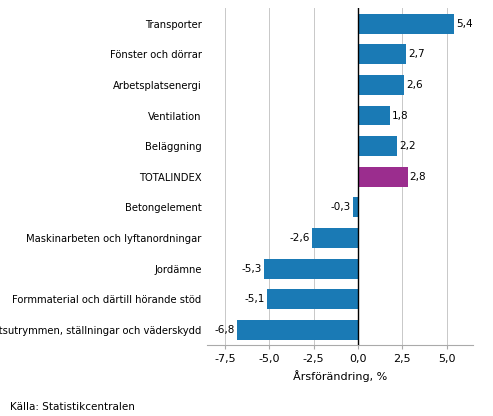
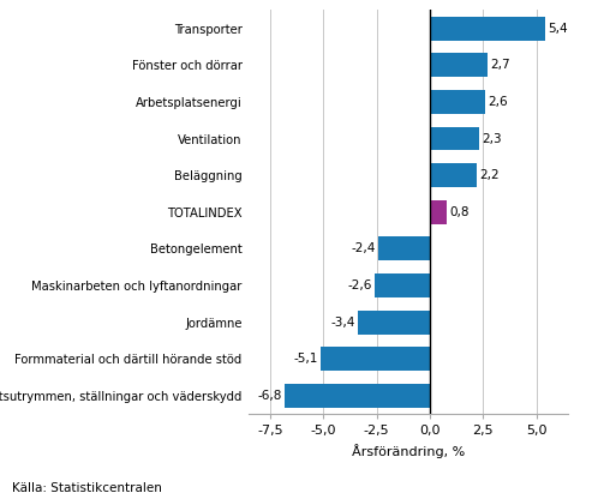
Ventilation: 1,8 -> 2,3
TOTALINDEX: 2,8 -> 0,8
Betongelement: -0,3 -> -2,4
Jordämne: -5,3 -> -3,4
